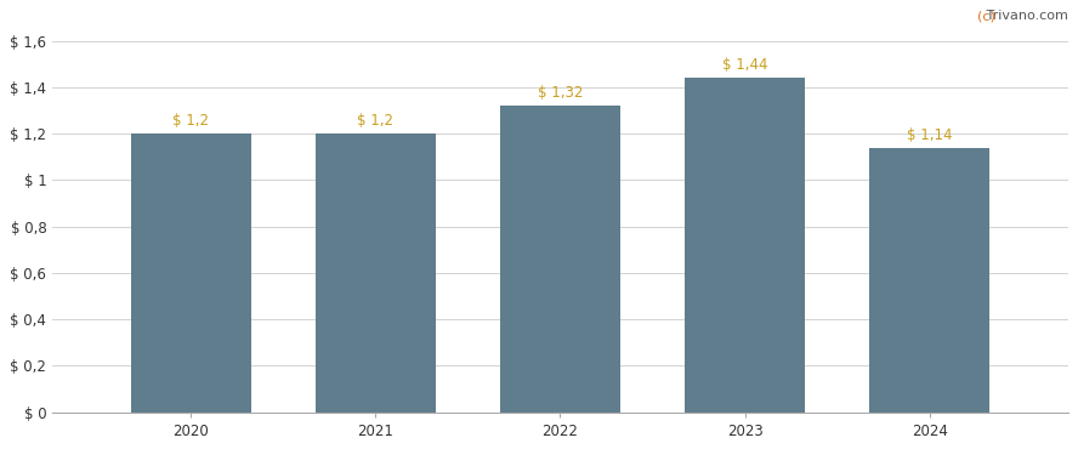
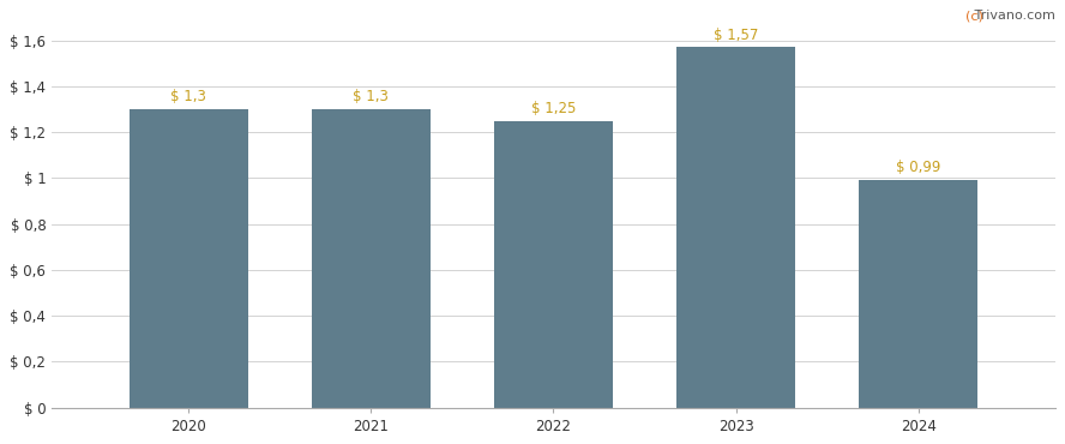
2020: 1,2 -> 1,3
2021: 1,2 -> 1,3
2022: 1,32 -> 1,25
2023: 1,44 -> 1,57
2024: 1,14 -> 0,99
